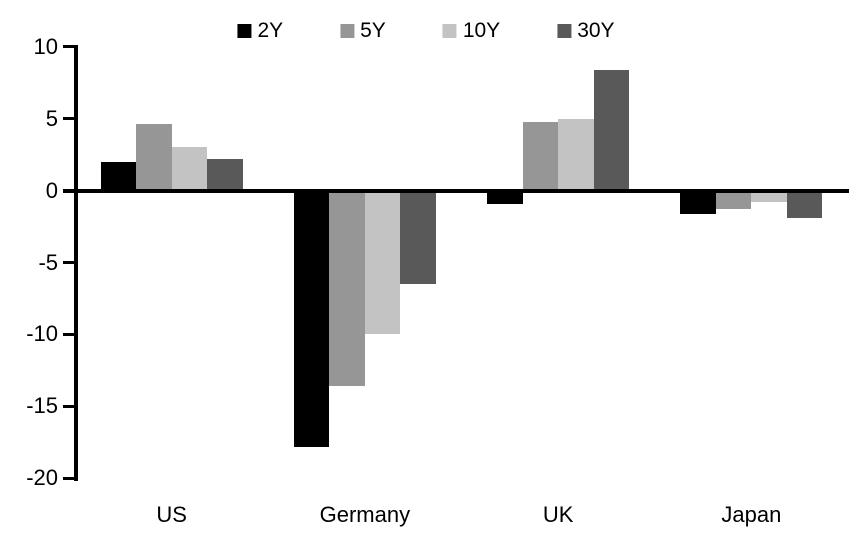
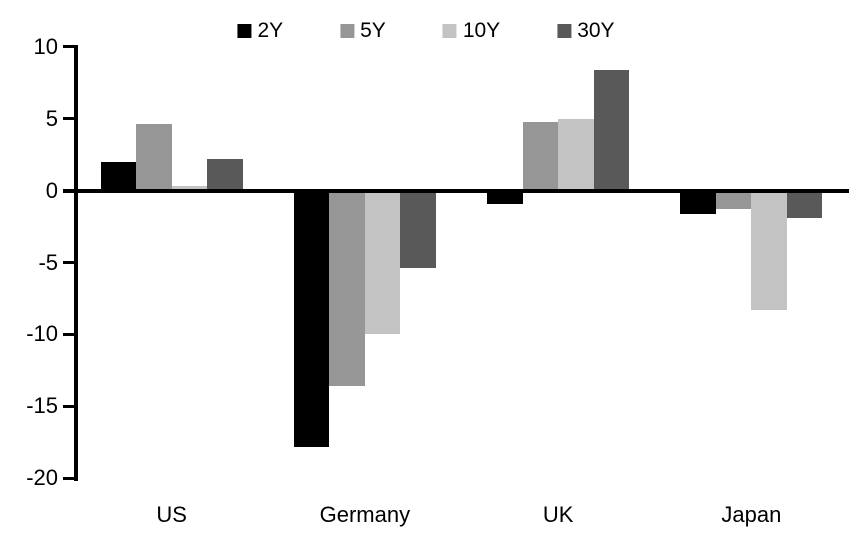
10Y/US: 3.0 -> 0.3
30Y/Germany: -6.5 -> -5.4
10Y/Japan: -0.8 -> -8.3
